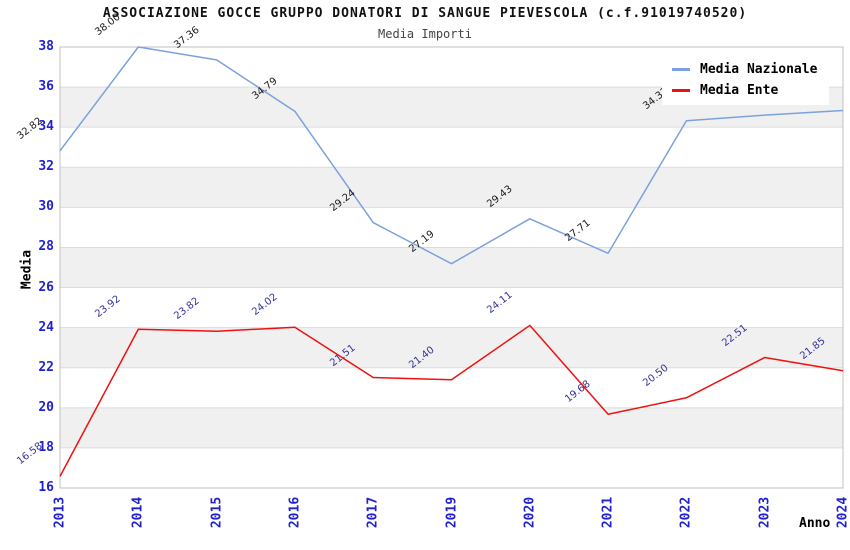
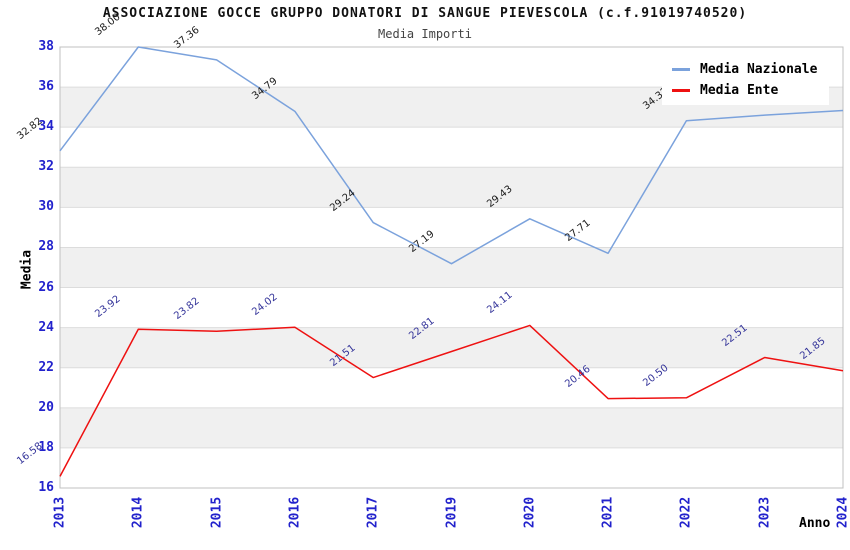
Media Ente/2019: 21.40 -> 22.81
Media Ente/2021: 19.68 -> 20.46
